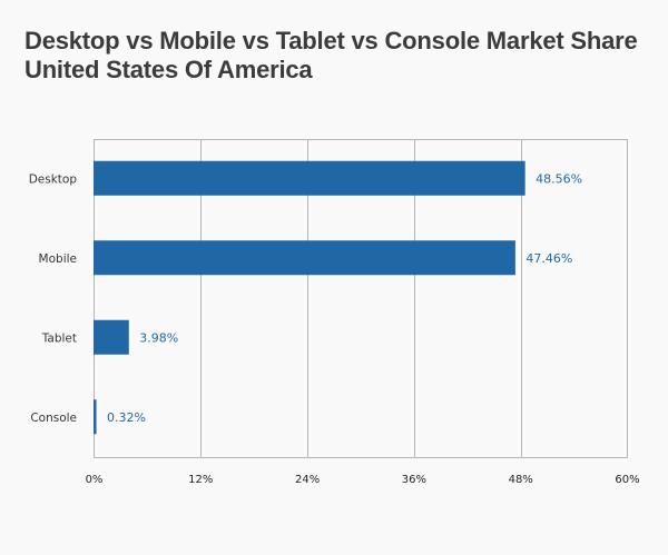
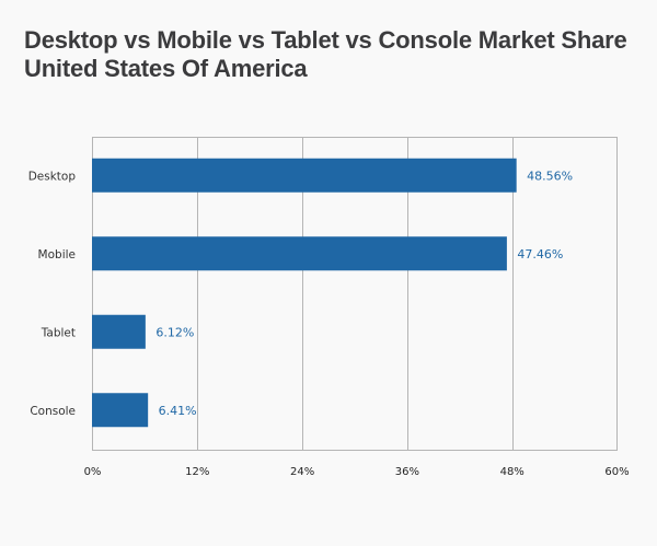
Tablet: 3.98% -> 6.12%
Console: 0.32% -> 6.41%
